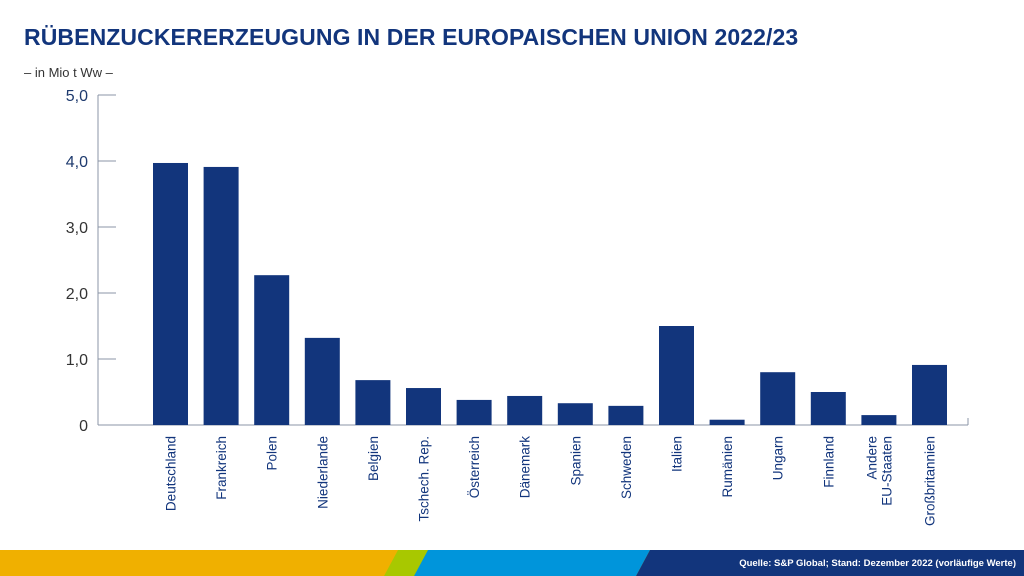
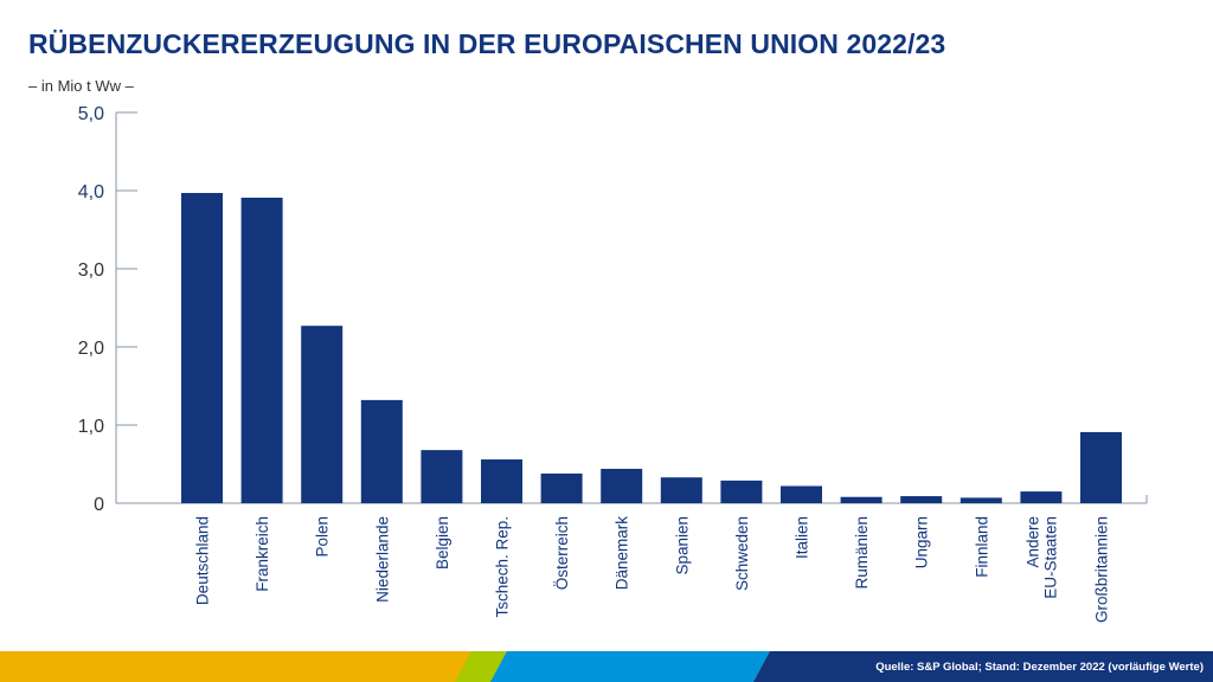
Italien: 1,5 -> 0,2
Ungarn: 0,8 -> 0,1
Finnland: 0,5 -> 0,1
